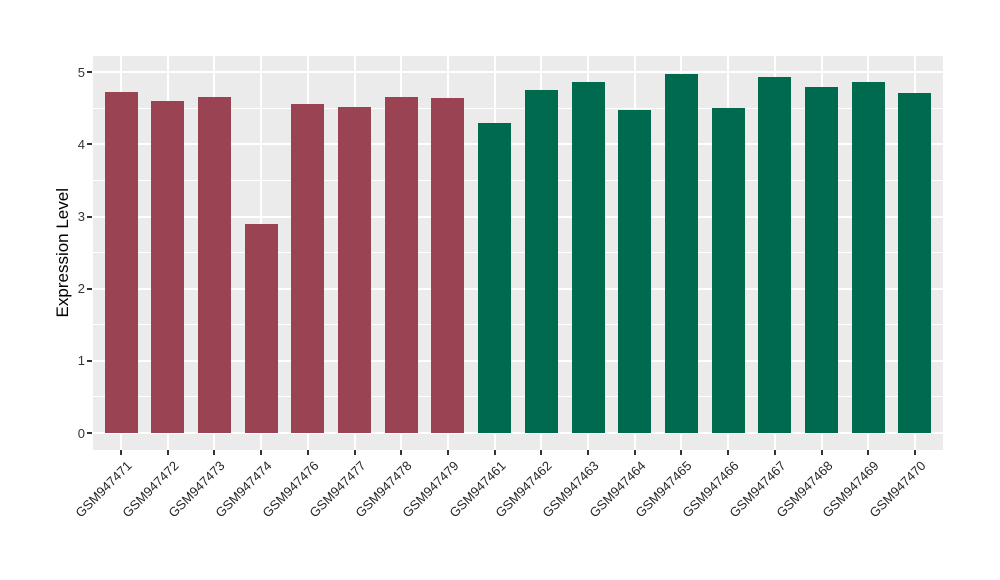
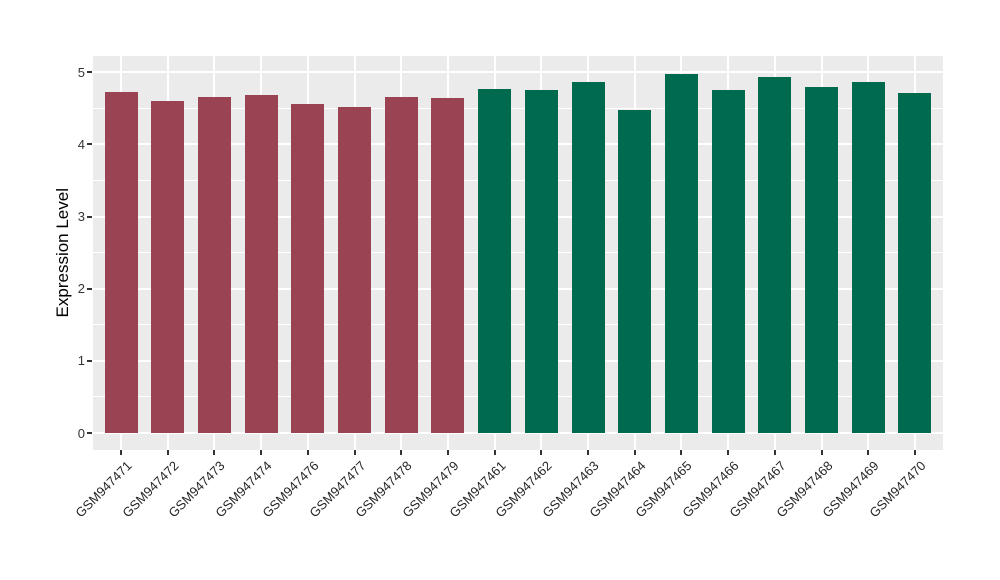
GSM947474: 2.9 -> 4.7
GSM947461: 4.3 -> 4.8
GSM947466: 4.5 -> 4.8
